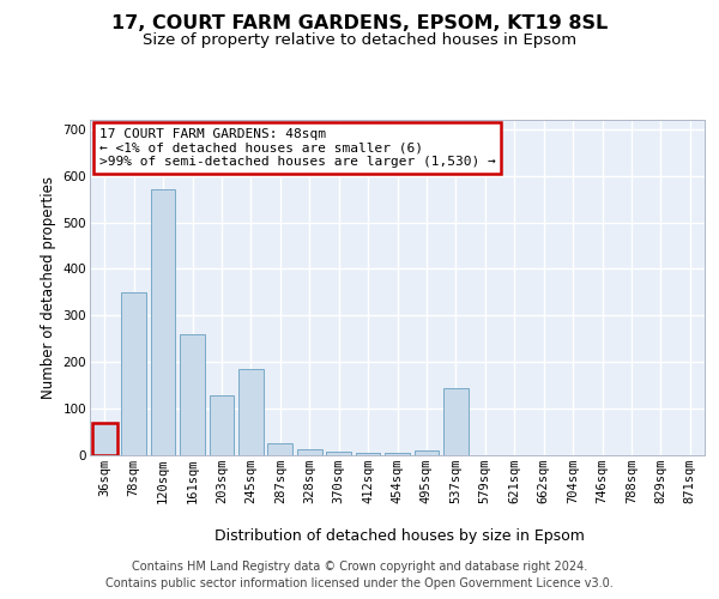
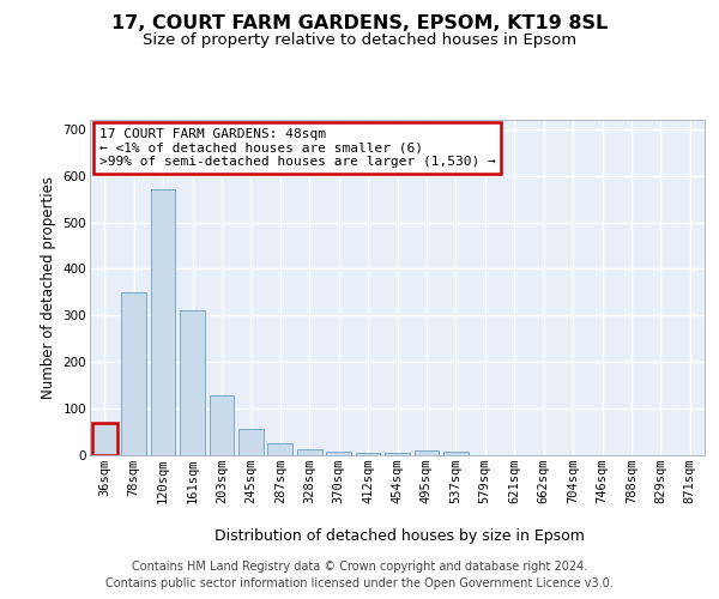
161sqm: 260 -> 312
245sqm: 185 -> 57
537sqm: 145 -> 7
